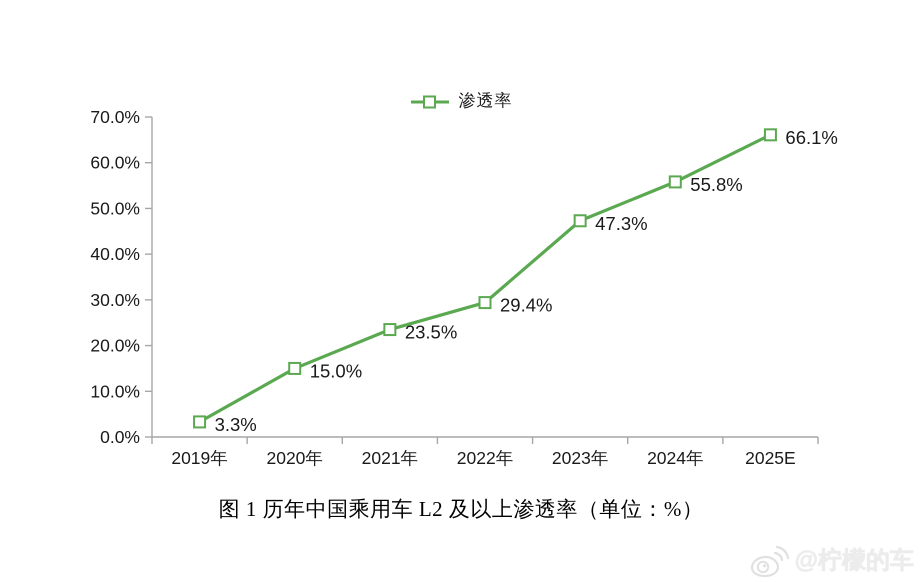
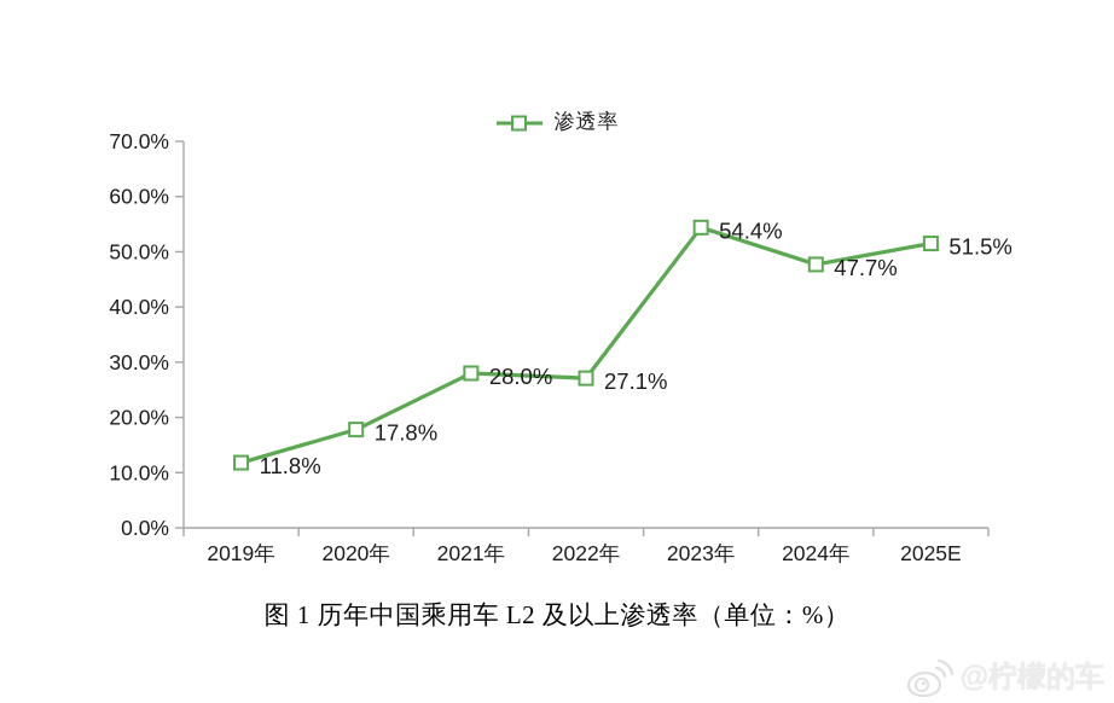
2019年: 3.3% -> 11.8%
2020年: 15.0% -> 17.8%
2021年: 23.5% -> 28.0%
2022年: 29.4% -> 27.1%
2023年: 47.3% -> 54.4%
2024年: 55.8% -> 47.7%
2025E: 66.1% -> 51.5%
